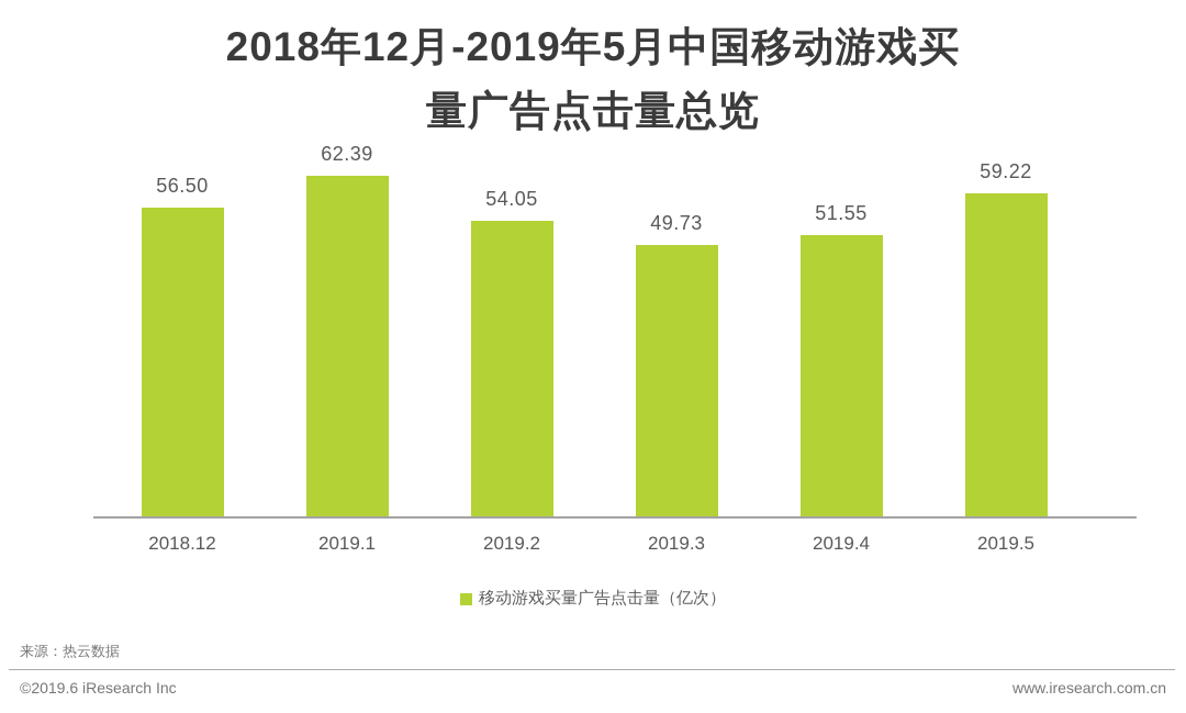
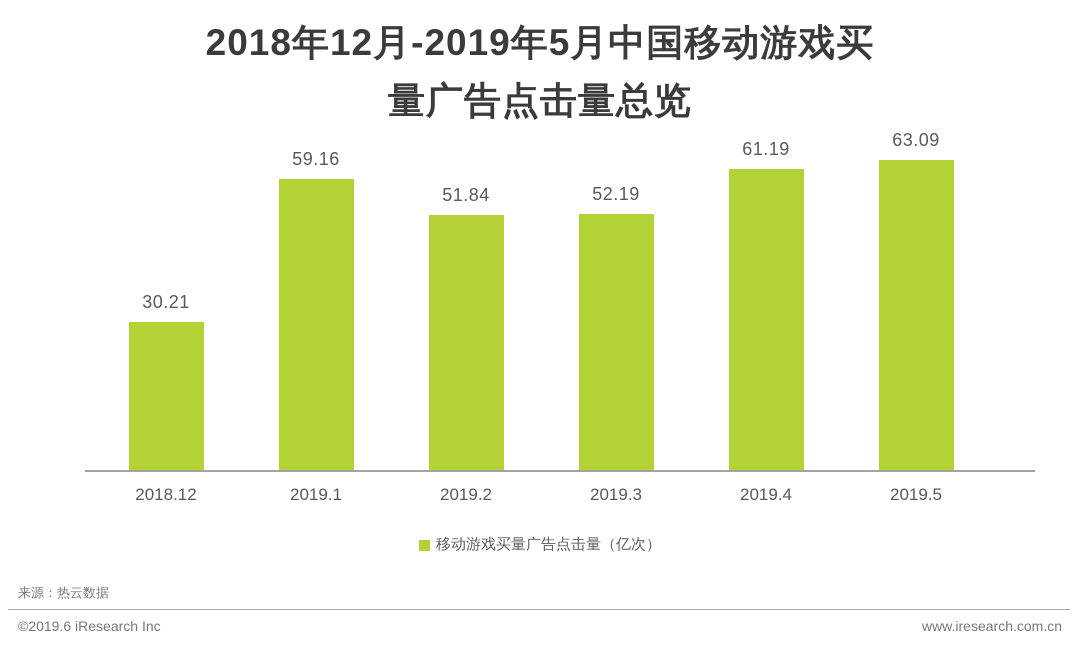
2018.12: 56.50 -> 30.21
2019.1: 62.39 -> 59.16
2019.2: 54.05 -> 51.84
2019.3: 49.73 -> 52.19
2019.4: 51.55 -> 61.19
2019.5: 59.22 -> 63.09
